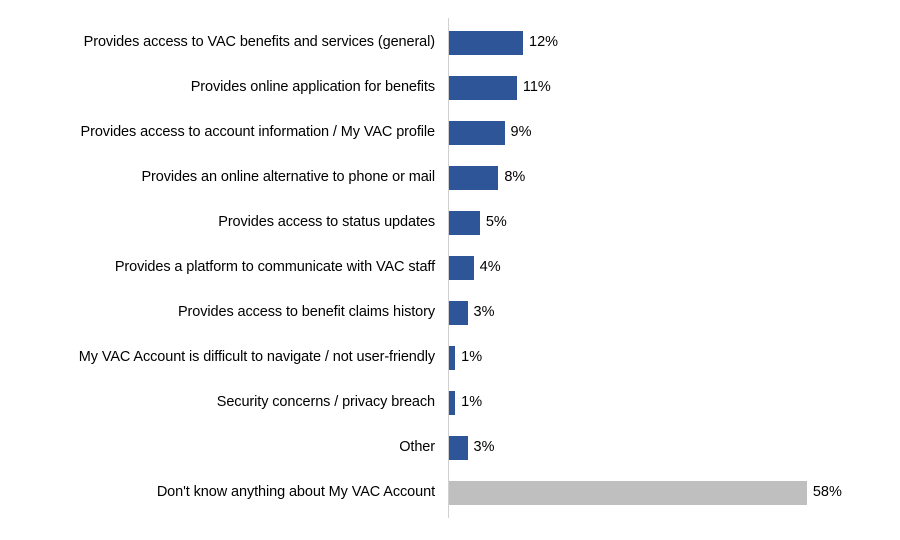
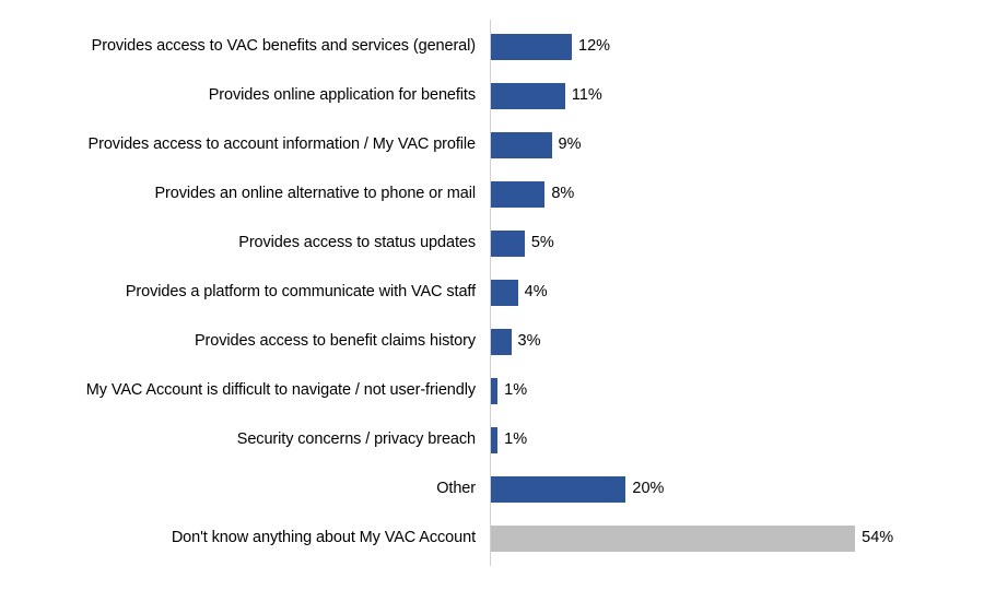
Other: 3% -> 20%
Don't know anything about My VAC Account: 58% -> 54%
